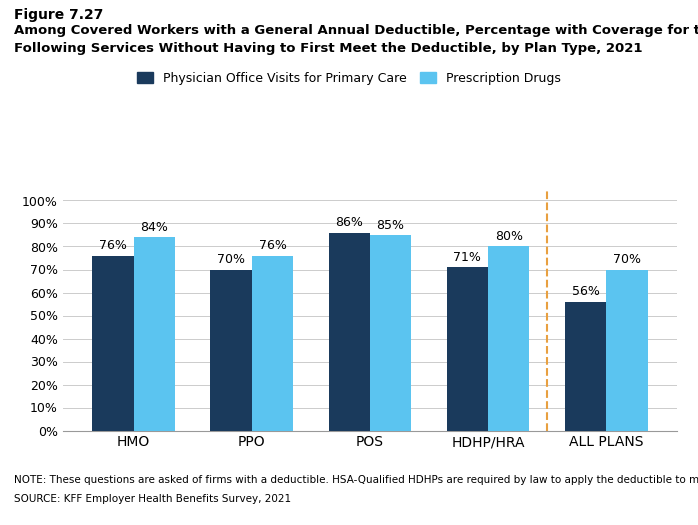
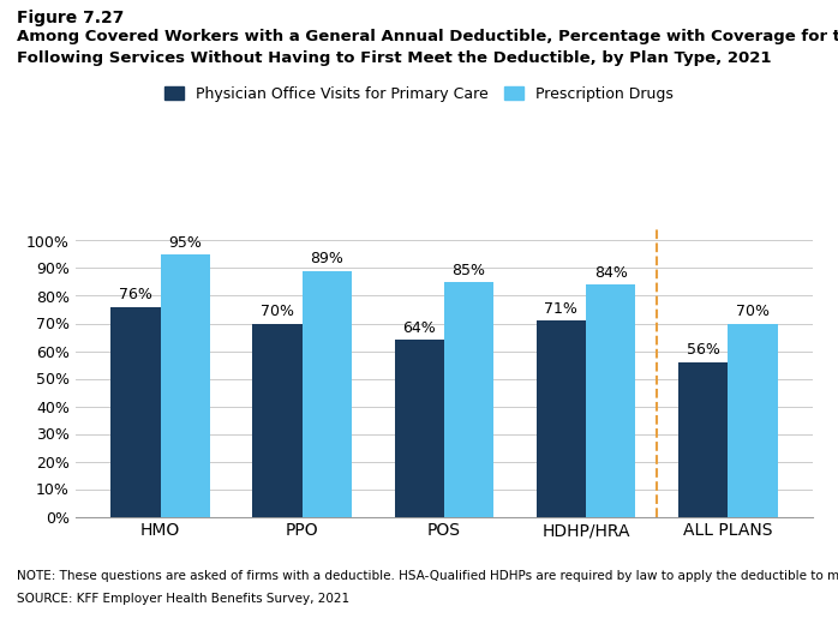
Prescription Drugs/HMO: 84% -> 95%
Prescription Drugs/PPO: 76% -> 89%
Physician Office Visits for Primary Care/POS: 86% -> 64%
Prescription Drugs/HDHP/HRA: 80% -> 84%
